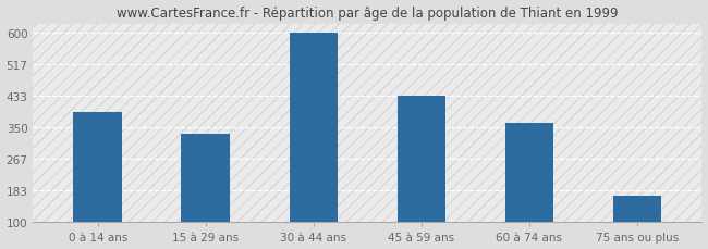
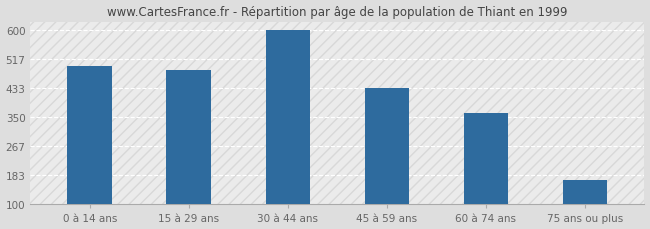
0 à 14 ans: 390 -> 497
15 à 29 ans: 335 -> 487
